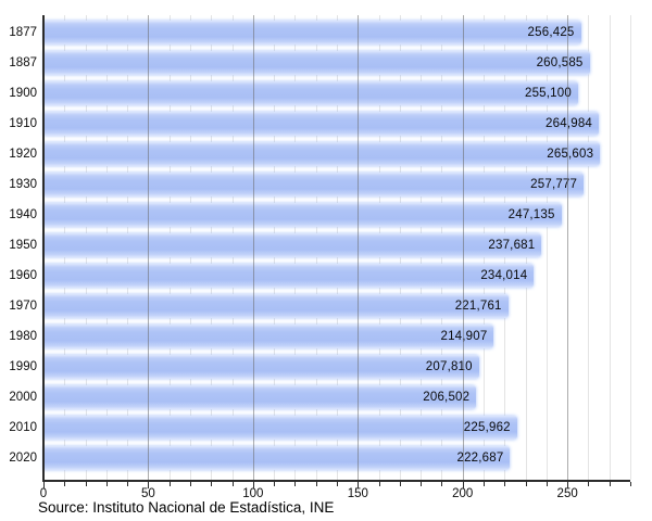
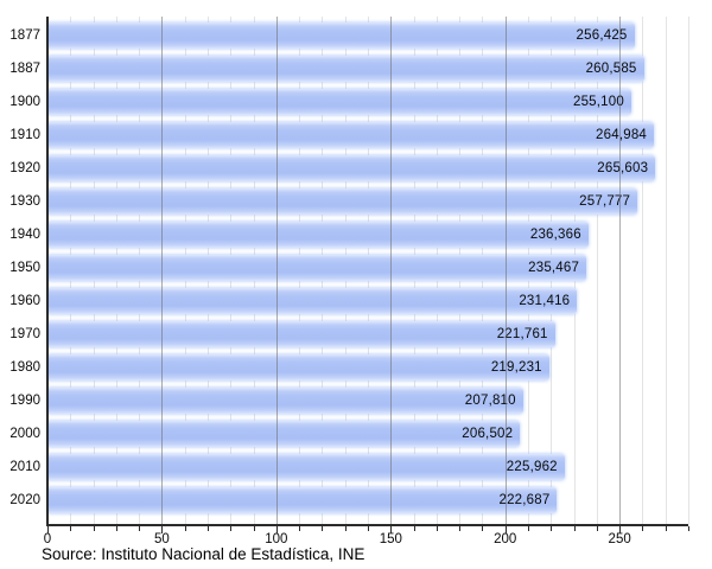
1940: 247,135 -> 236,366
1950: 237,681 -> 235,467
1960: 234,014 -> 231,416
1980: 214,907 -> 219,231
